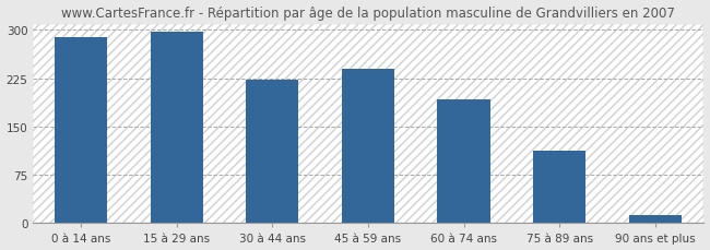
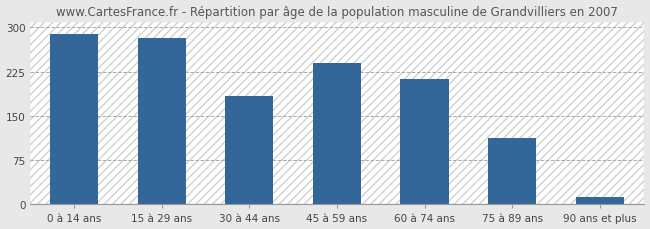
15 à 29 ans: 297 -> 282
30 à 44 ans: 223 -> 184
60 à 74 ans: 192 -> 212
